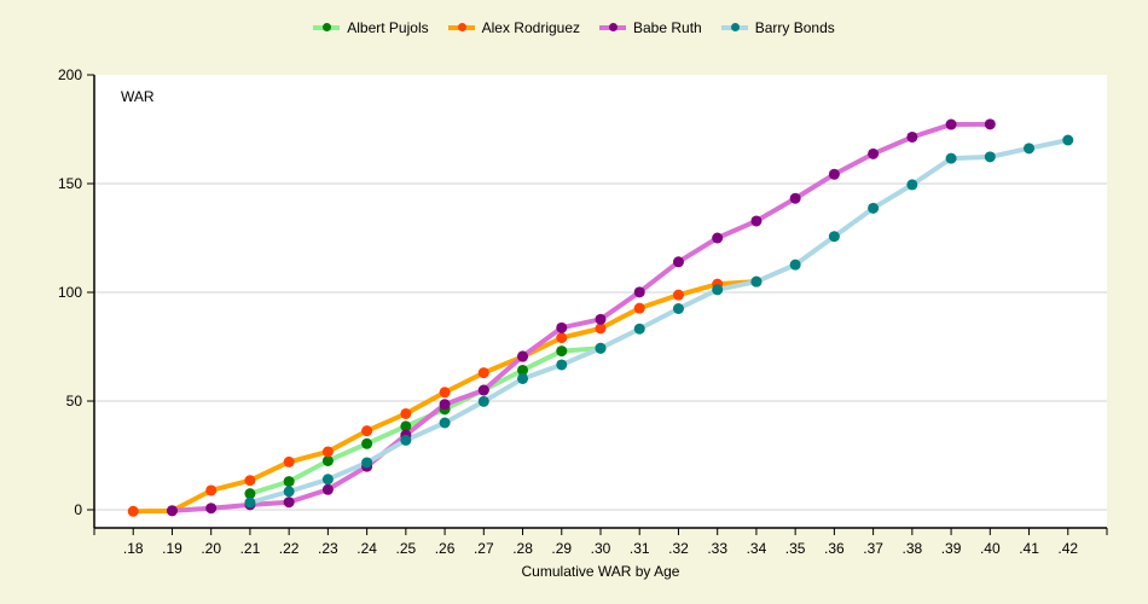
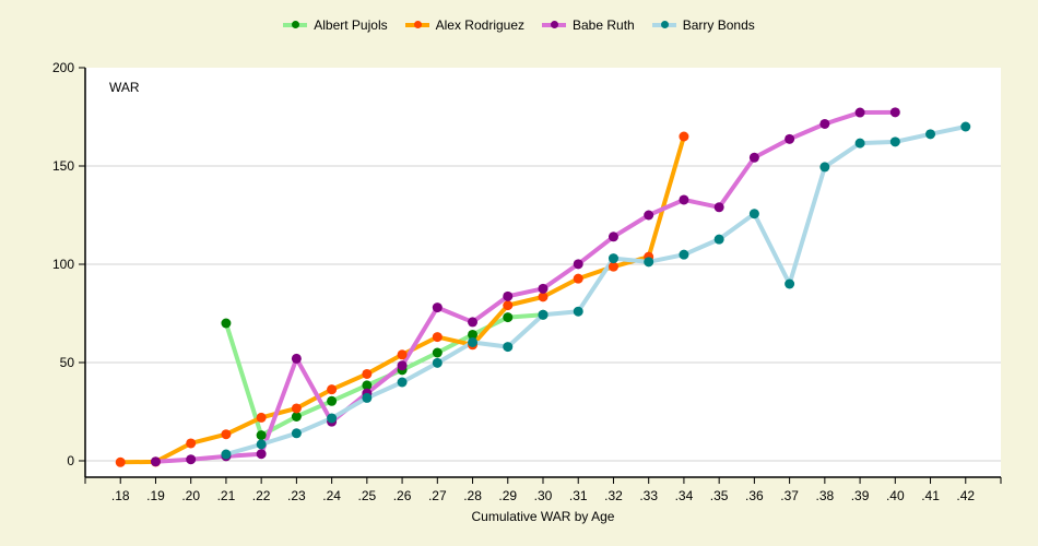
Albert Pujols/.21: 7 -> 70
Babe Ruth/.23: 9 -> 52
Babe Ruth/.27: 55 -> 78
Alex Rodriguez/.28: 70 -> 59
Barry Bonds/.29: 67 -> 58
Barry Bonds/.31: 83 -> 76
Barry Bonds/.32: 92 -> 103
Alex Rodriguez/.34: 105 -> 165
Babe Ruth/.35: 143 -> 129
Barry Bonds/.37: 139 -> 90
